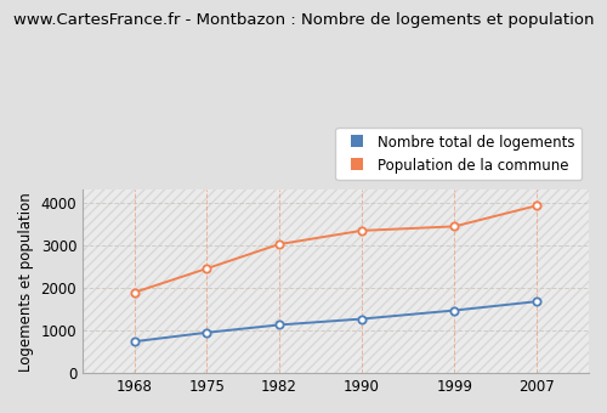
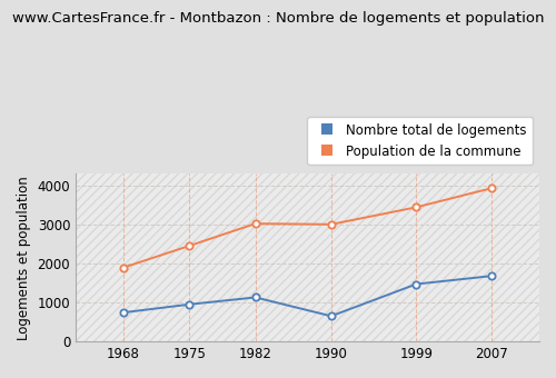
Nombre total de logements/1990: 1270 -> 650
Population de la commune/1990: 3340 -> 3000
